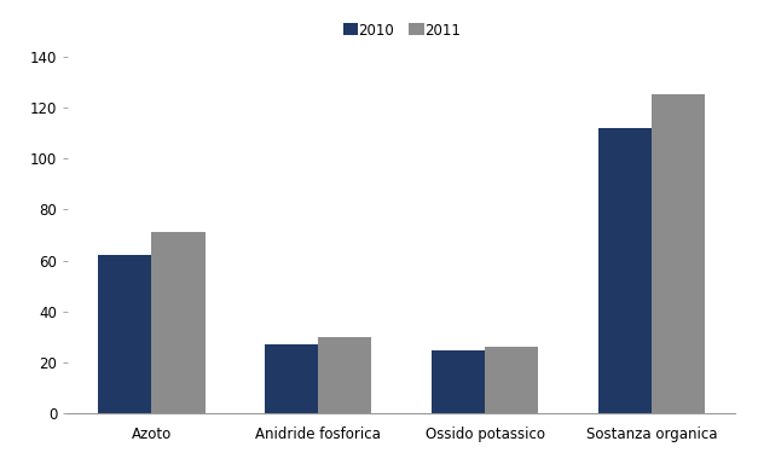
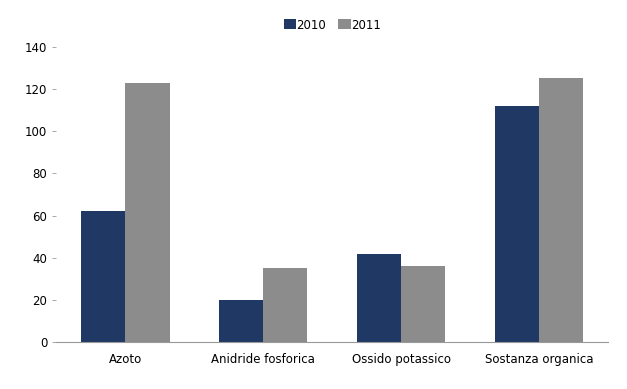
2011/Azoto: 71 -> 123
2010/Anidride fosforica: 27 -> 20
2011/Anidride fosforica: 30 -> 35
2010/Ossido potassico: 25 -> 42
2011/Ossido potassico: 26 -> 36
